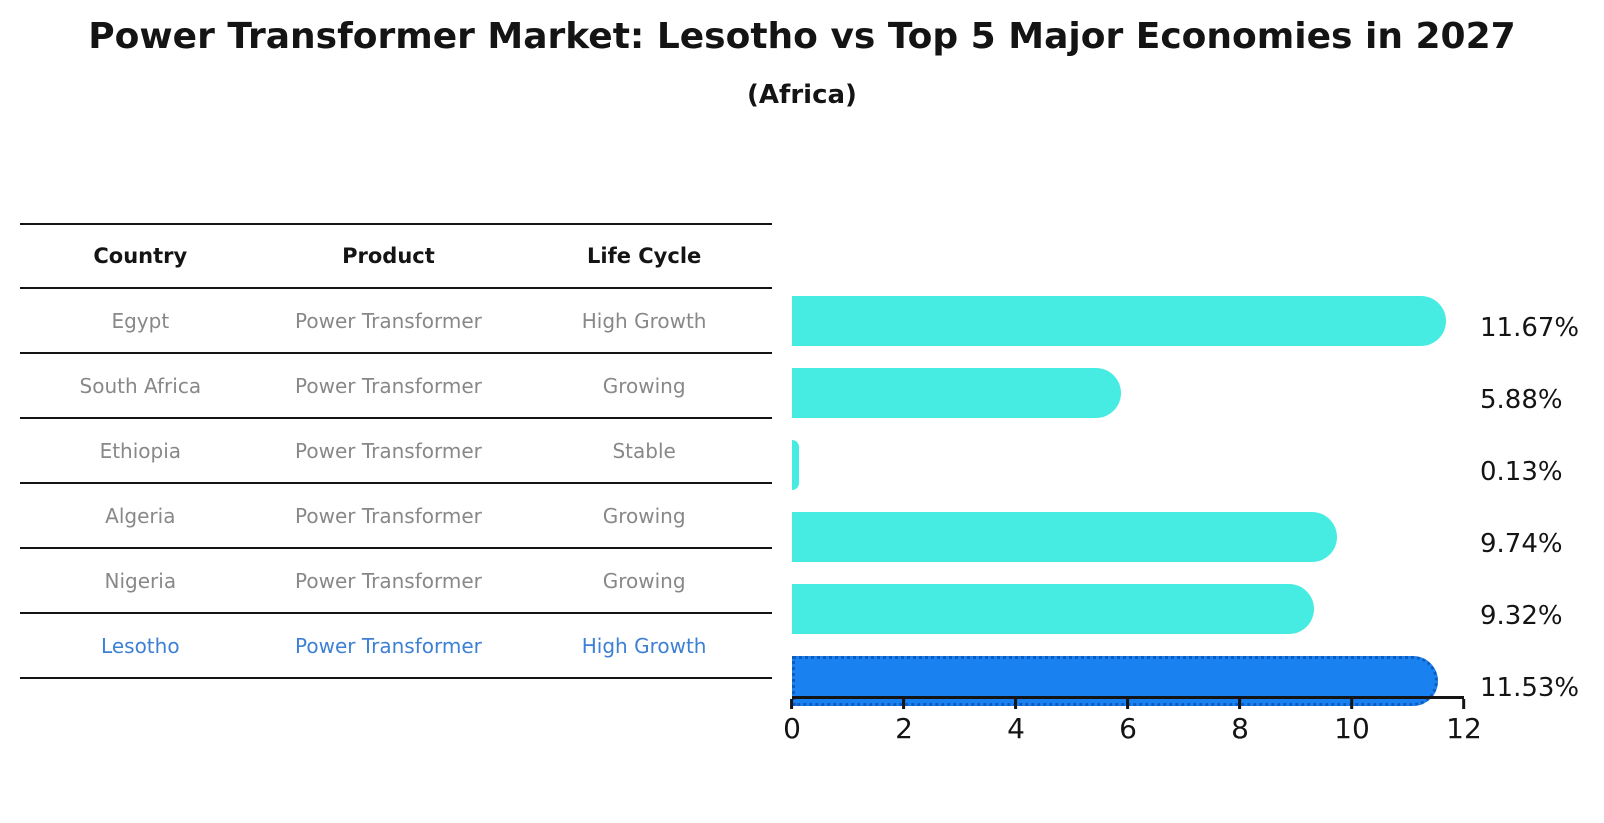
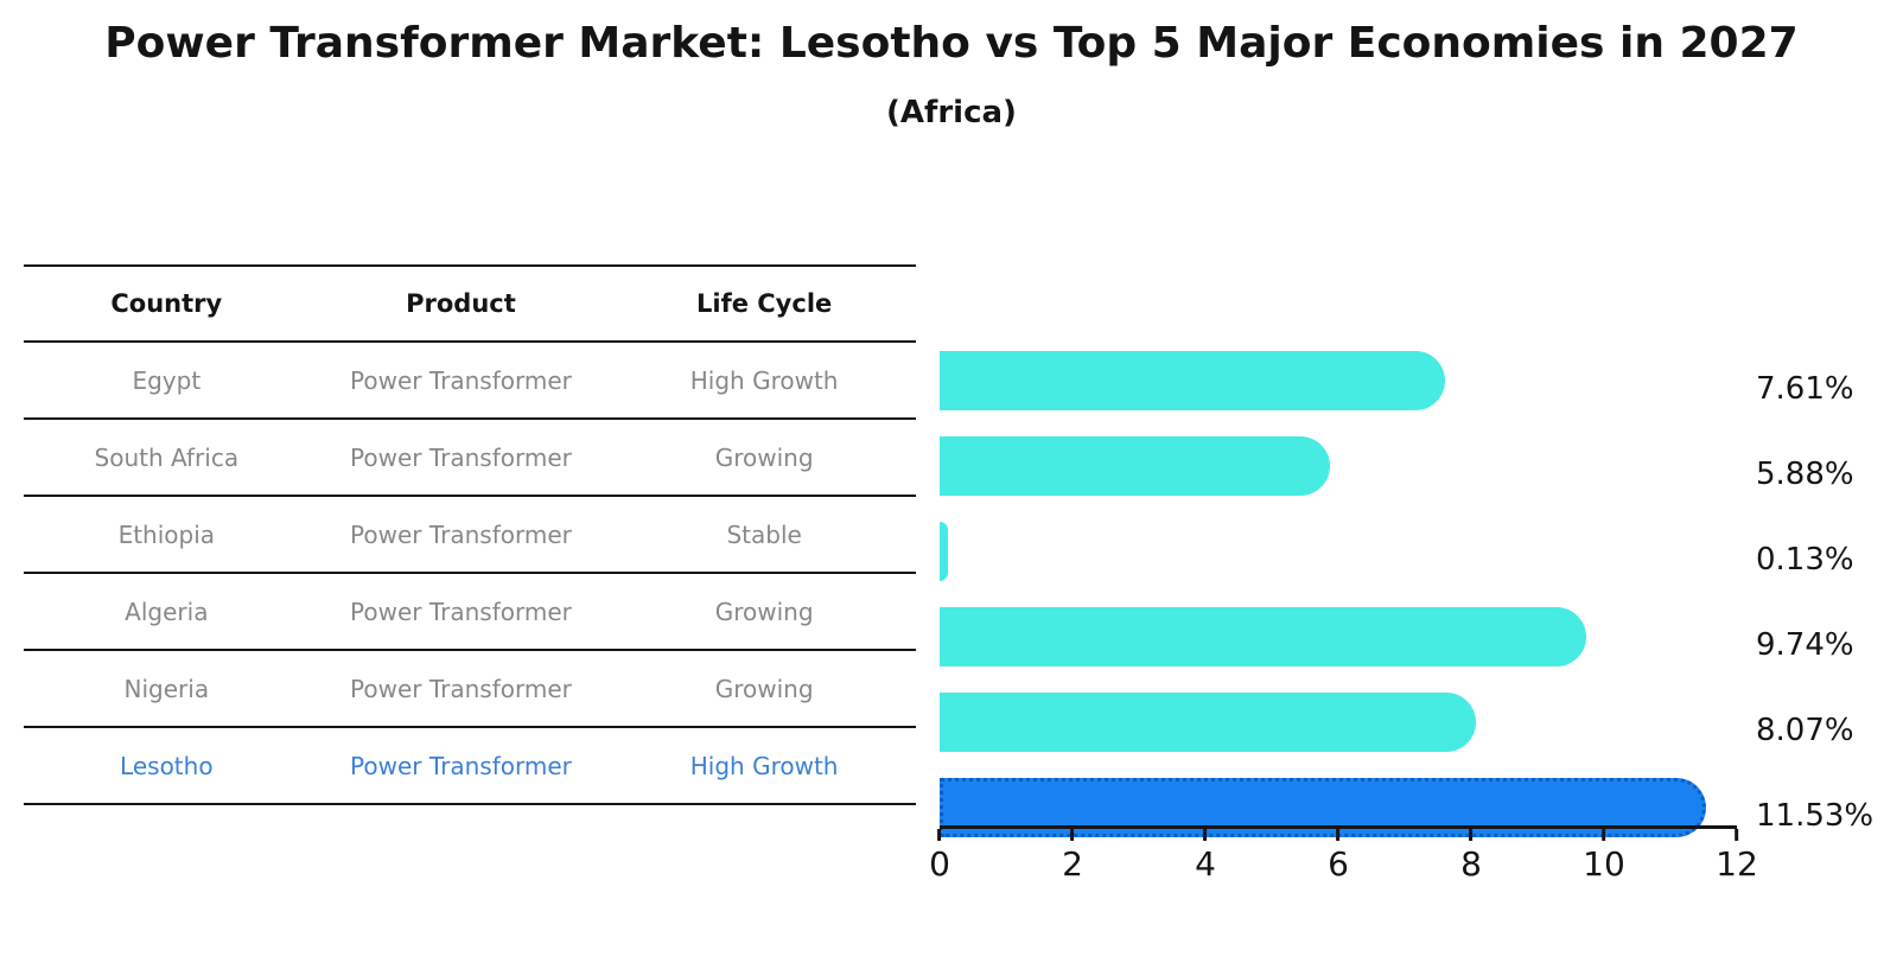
Egypt: 11.67% -> 7.61%
Nigeria: 9.32% -> 8.07%
